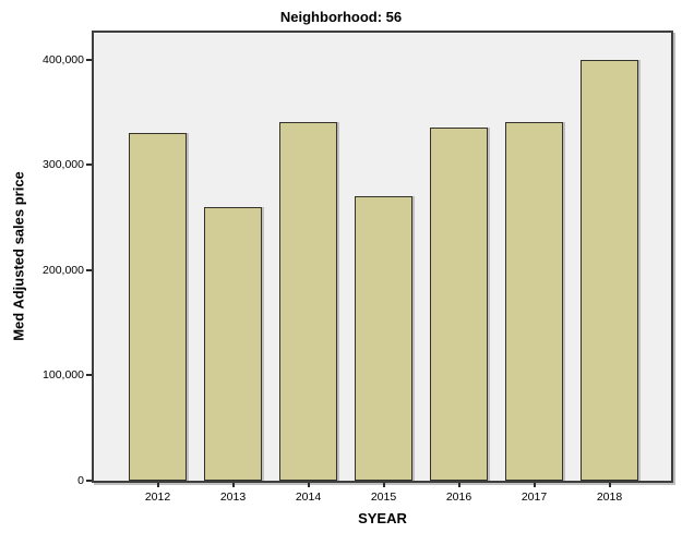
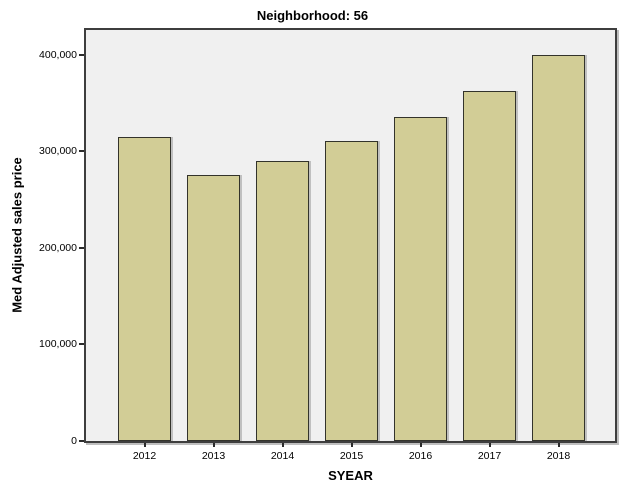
2012: 330000 -> 320000
2013: 260000 -> 280000
2014: 340000 -> 290000
2015: 270000 -> 310000
2017: 340000 -> 360000
